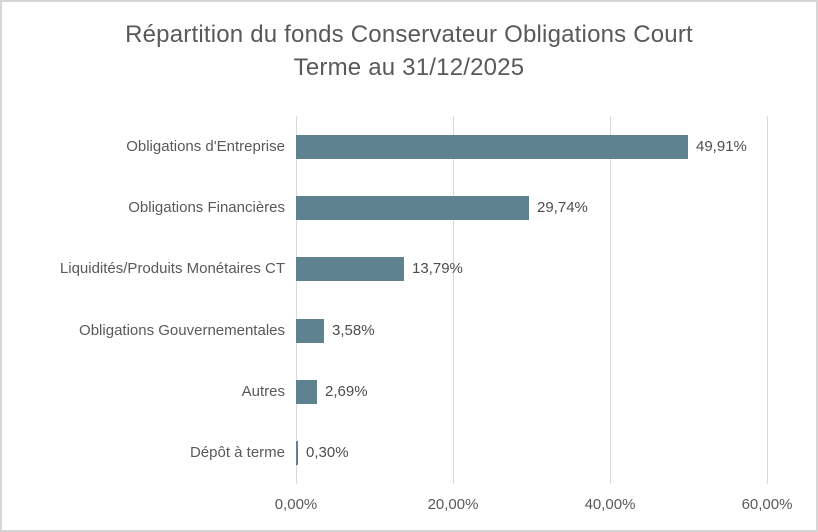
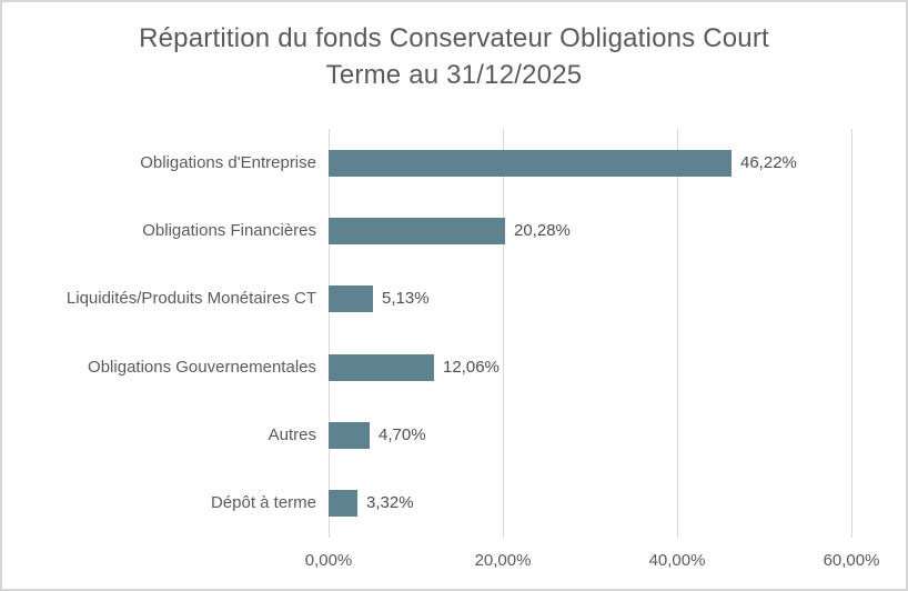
Obligations d'Entreprise: 49,91% -> 46,22%
Obligations Financières: 29,74% -> 20,28%
Liquidités/Produits Monétaires CT: 13,79% -> 5,13%
Obligations Gouvernementales: 3,58% -> 12,06%
Autres: 2,69% -> 4,70%
Dépôt à terme: 0,30% -> 3,32%
